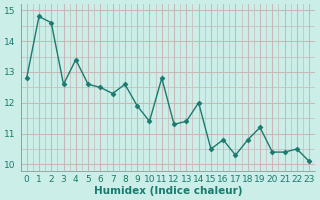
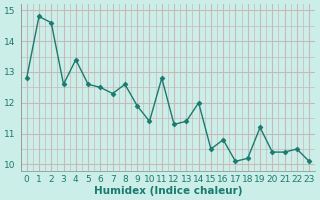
17: 10.3 -> 10.1
18: 10.8 -> 10.2
